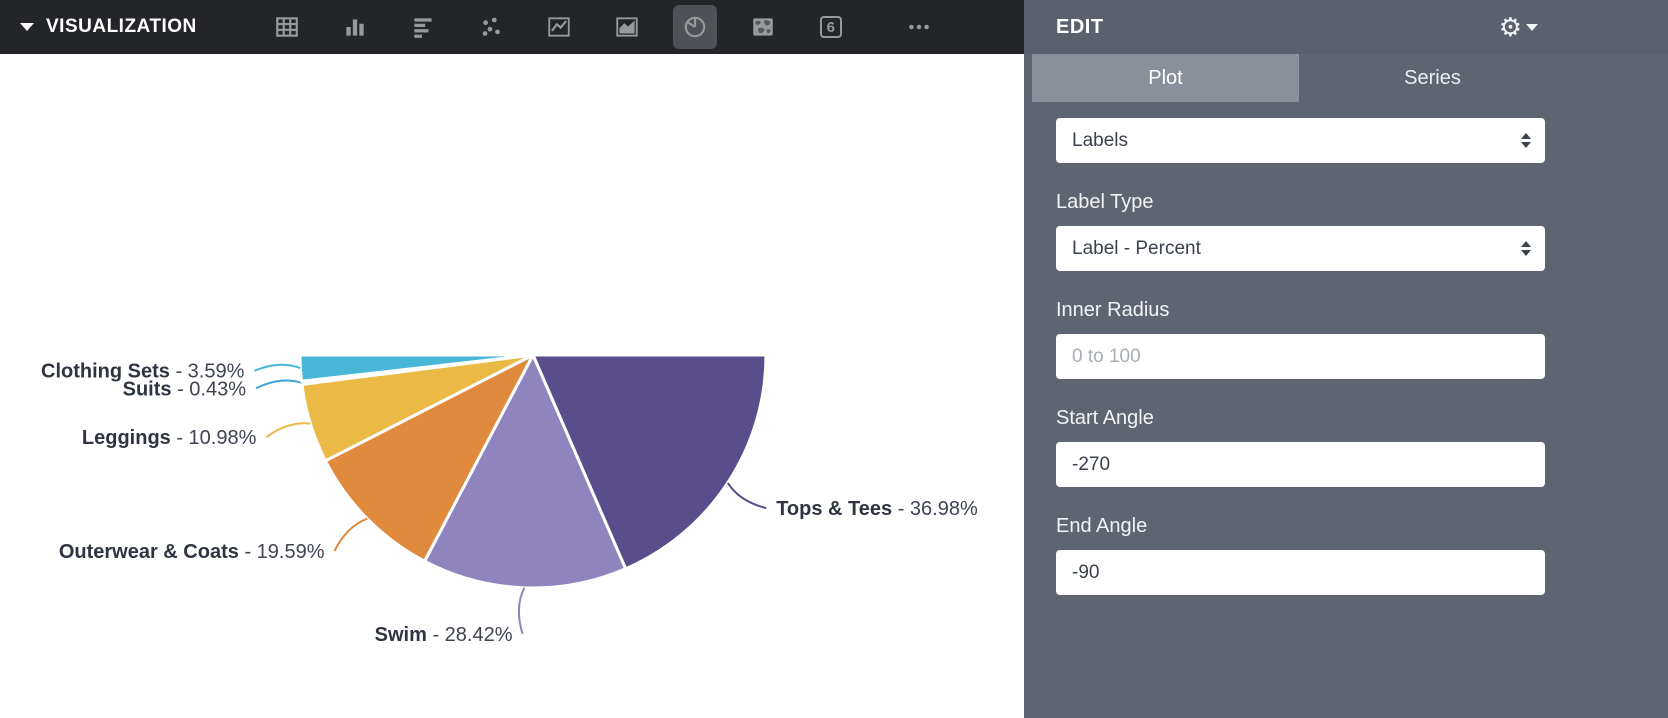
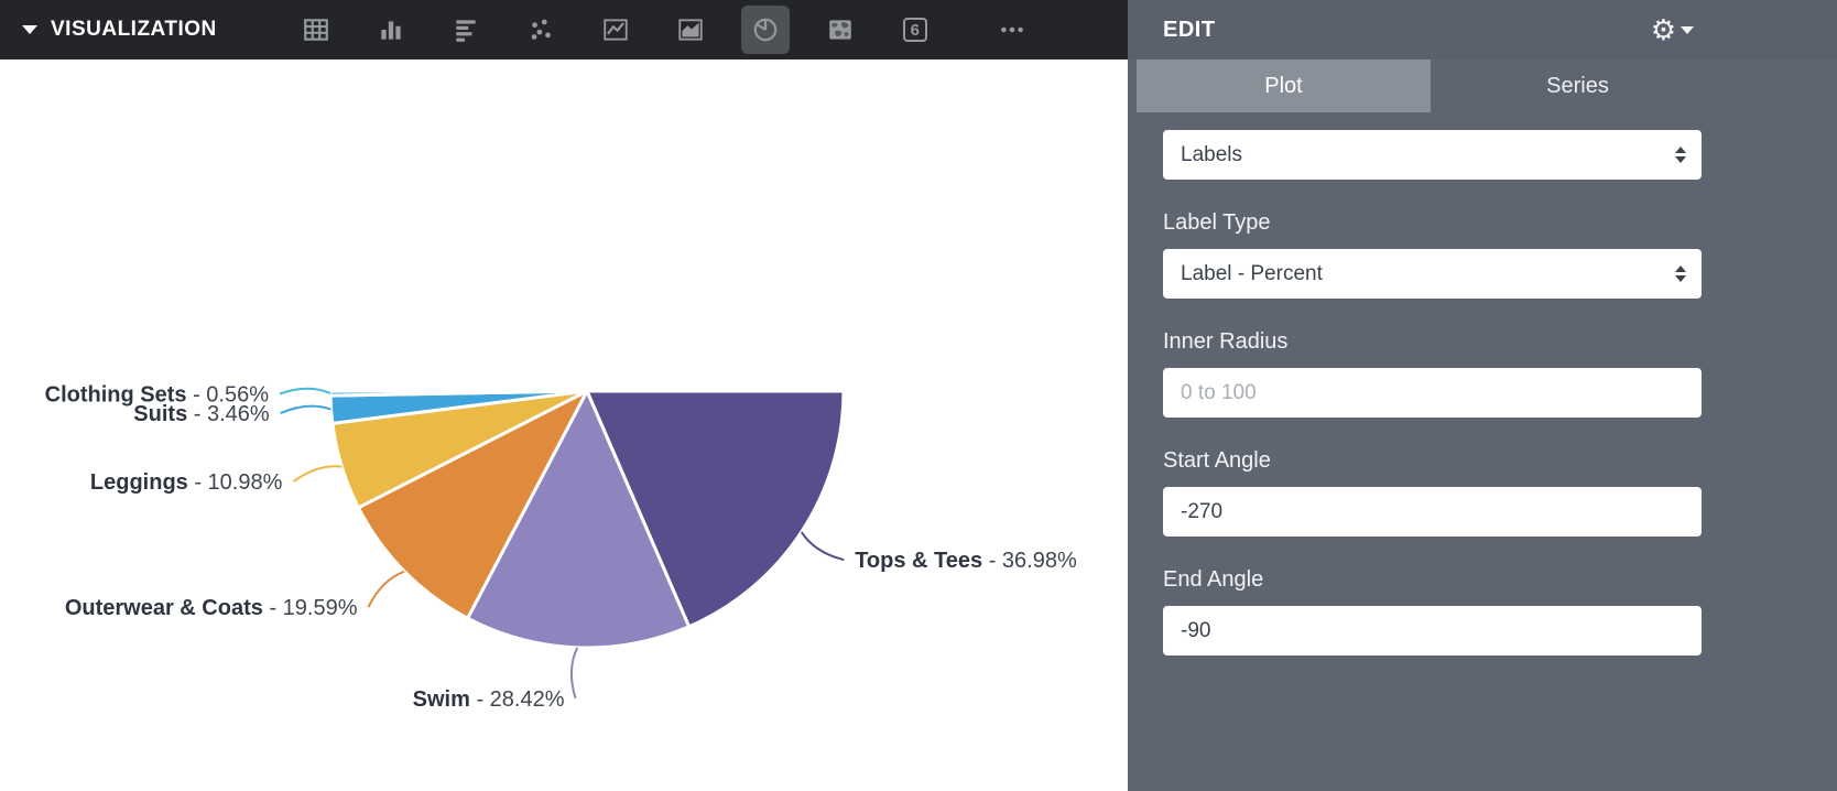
Suits: 0.43% -> 3.46%
Clothing Sets: 3.59% -> 0.56%
